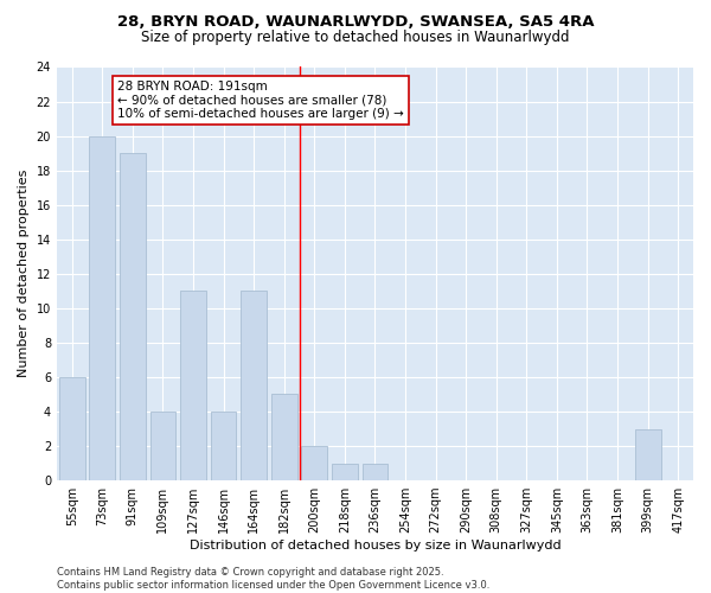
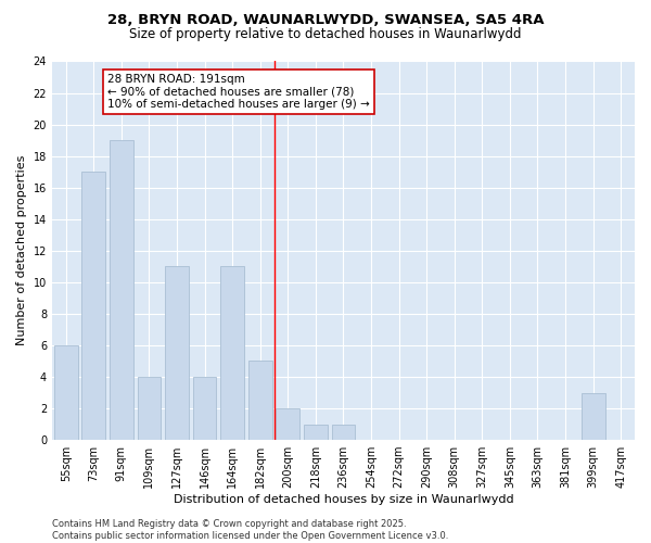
73sqm: 20 -> 17
